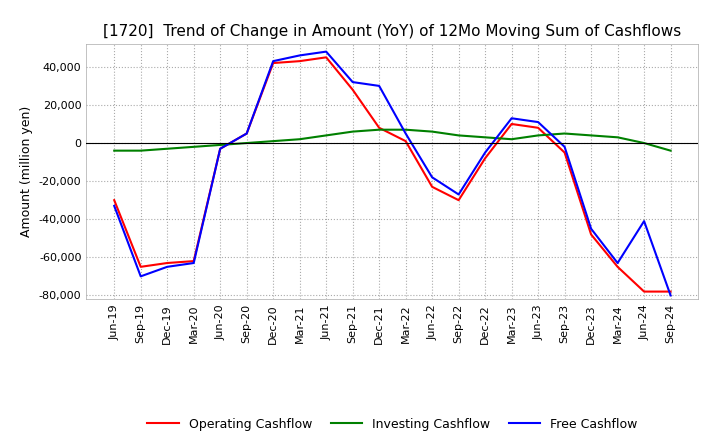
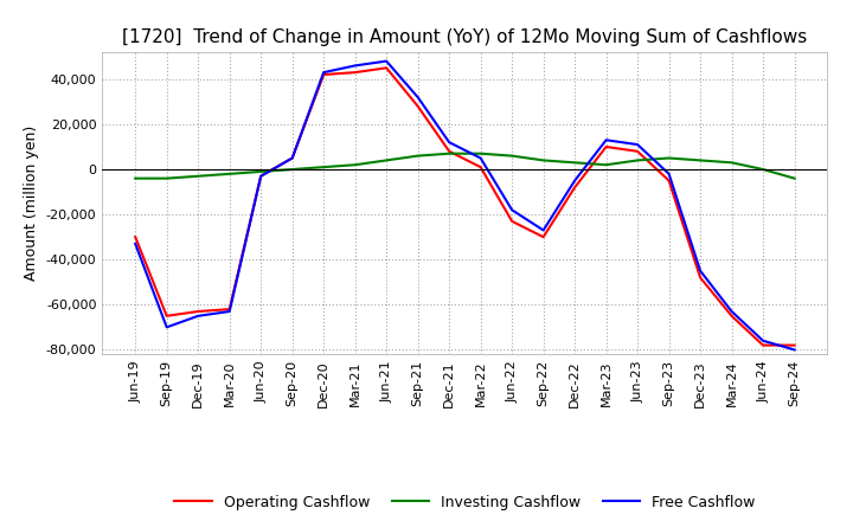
Free Cashflow/Dec-21: 30,000 -> 12,000
Free Cashflow/Jun-24: -41,000 -> -76,000
